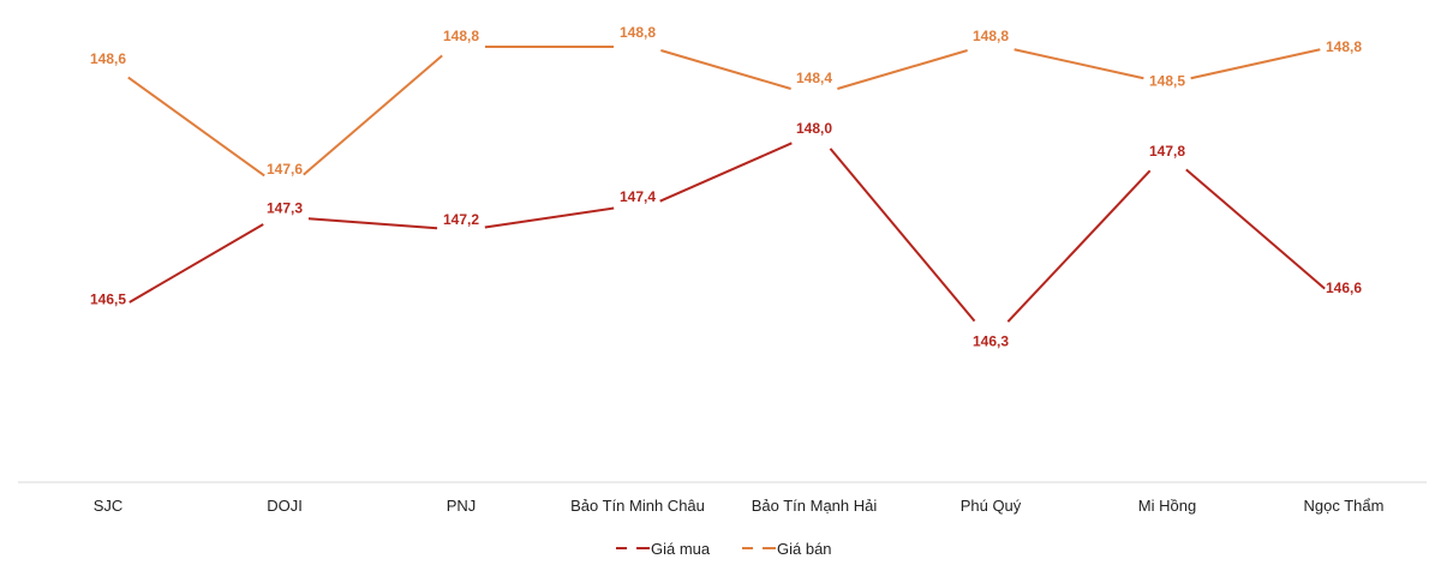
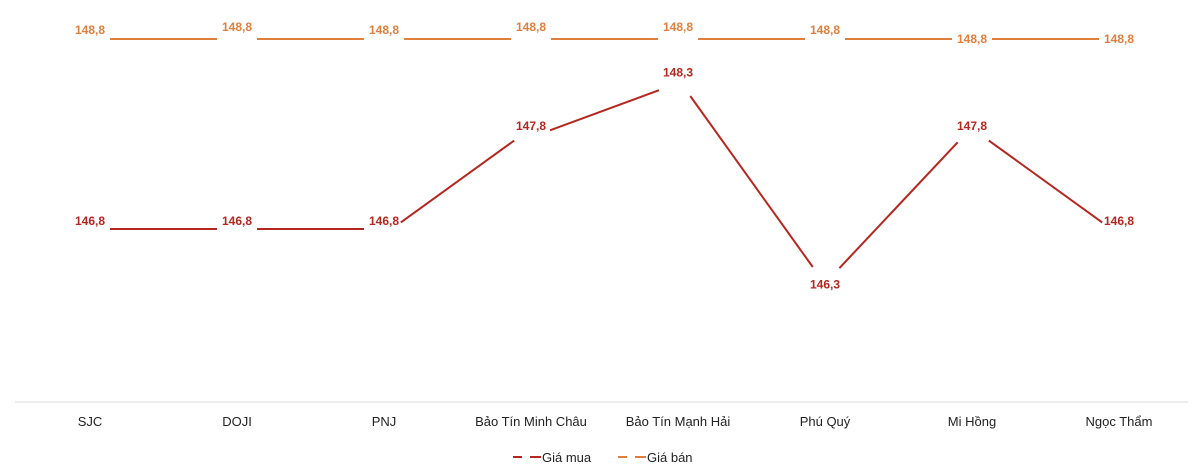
Giá mua/SJC: 146,5 -> 146,8
Giá bán/SJC: 148,6 -> 148,8
Giá mua/DOJI: 147,3 -> 146,8
Giá bán/DOJI: 147,6 -> 148,8
Giá mua/PNJ: 147,2 -> 146,8
Giá mua/Bảo Tín Minh Châu: 147,4 -> 147,8
Giá mua/Bảo Tín Mạnh Hải: 148,0 -> 148,3
Giá bán/Bảo Tín Mạnh Hải: 148,4 -> 148,8
Giá bán/Mi Hồng: 148,5 -> 148,8
Giá mua/Ngọc Thẩm: 146,6 -> 146,8
